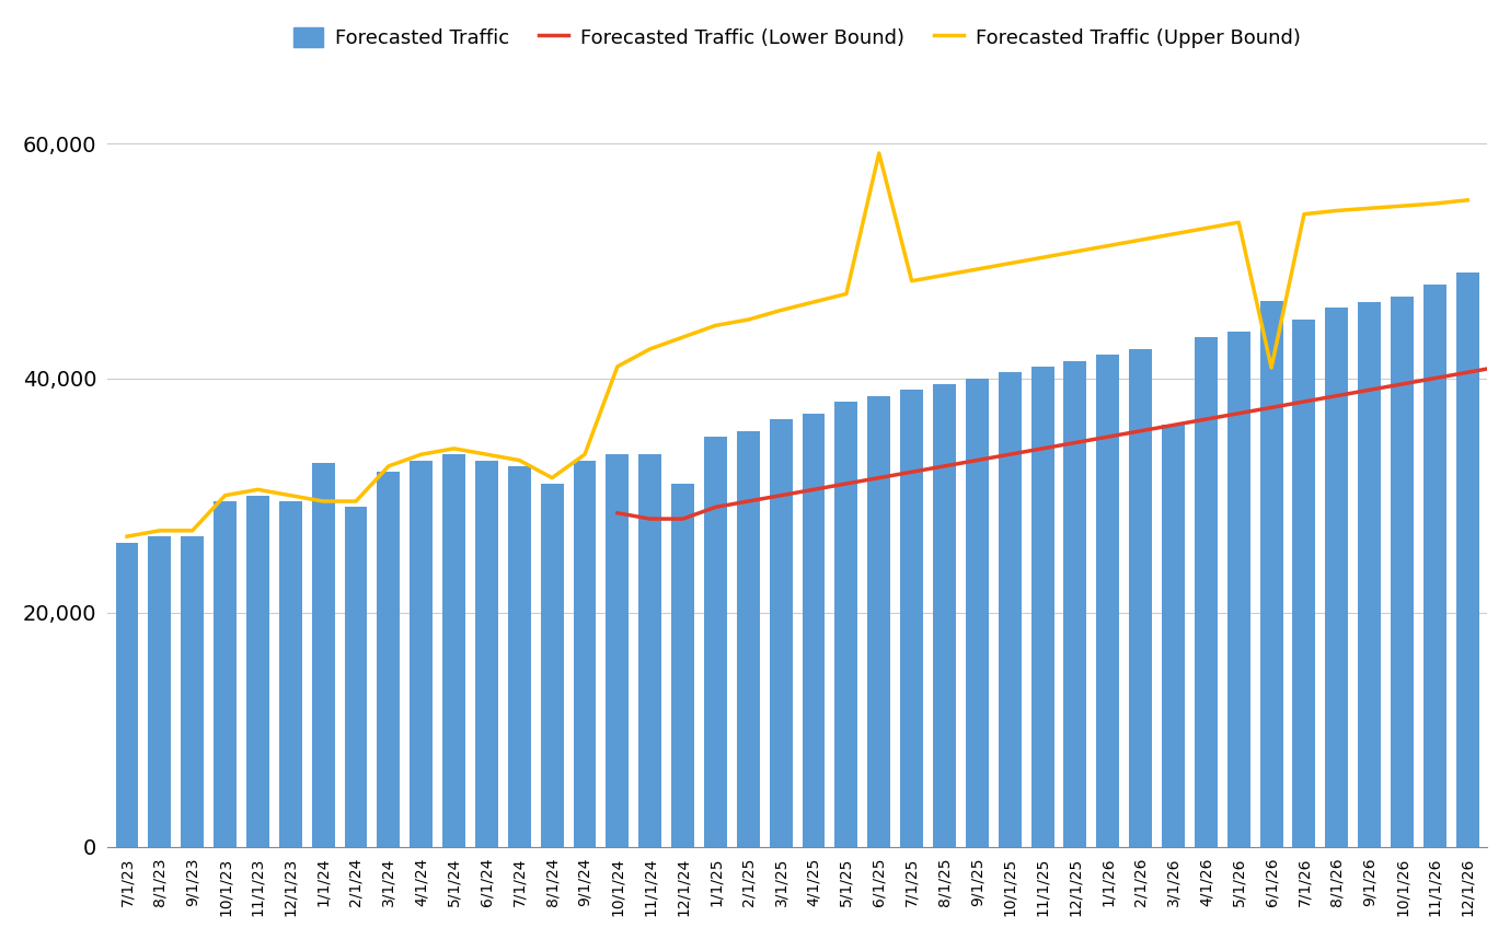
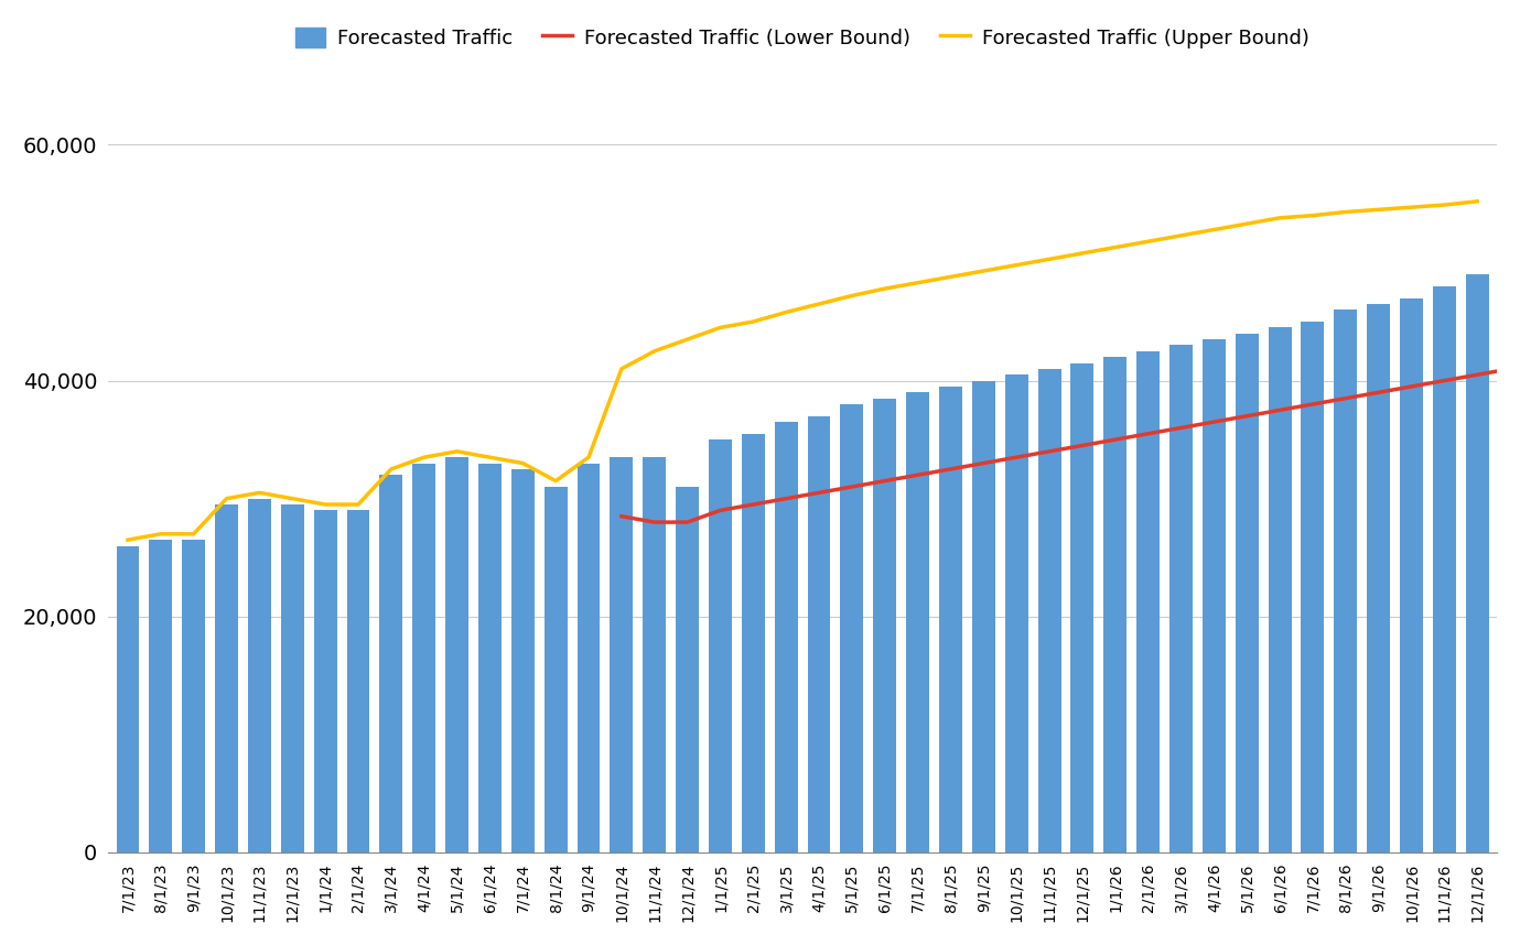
Forecasted Traffic/1/1/24: 32,800 -> 29,000
Forecasted Traffic (Upper Bound)/6/1/25: 59,200 -> 47,800
Forecasted Traffic/3/1/26: 36,000 -> 43,000
Forecasted Traffic/6/1/26: 46,600 -> 44,500
Forecasted Traffic (Upper Bound)/6/1/26: 40,900 -> 53,800
